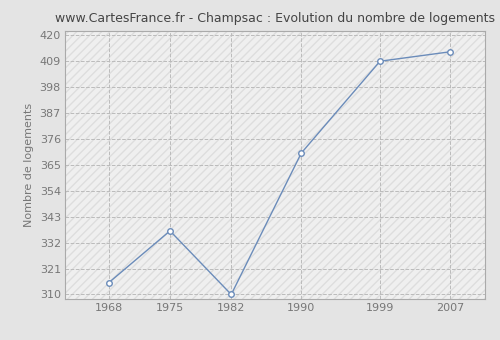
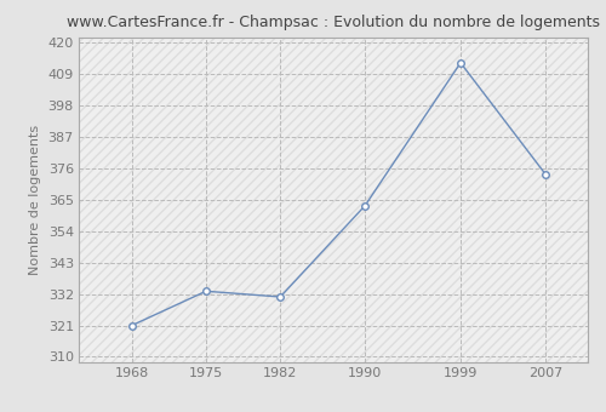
1968: 315 -> 321
1975: 337 -> 333
1982: 310 -> 331
1990: 370 -> 363
1999: 409 -> 413
2007: 413 -> 374
